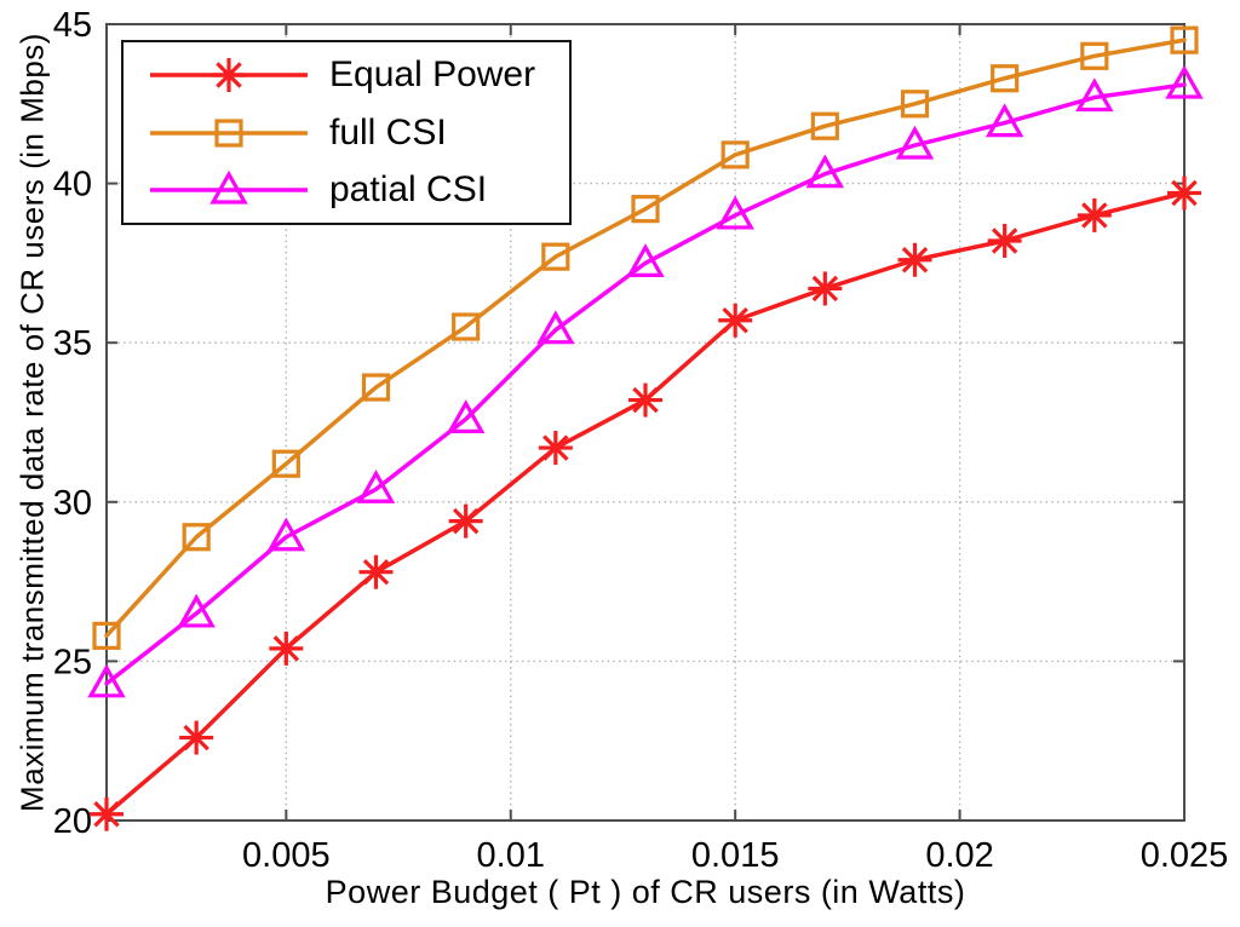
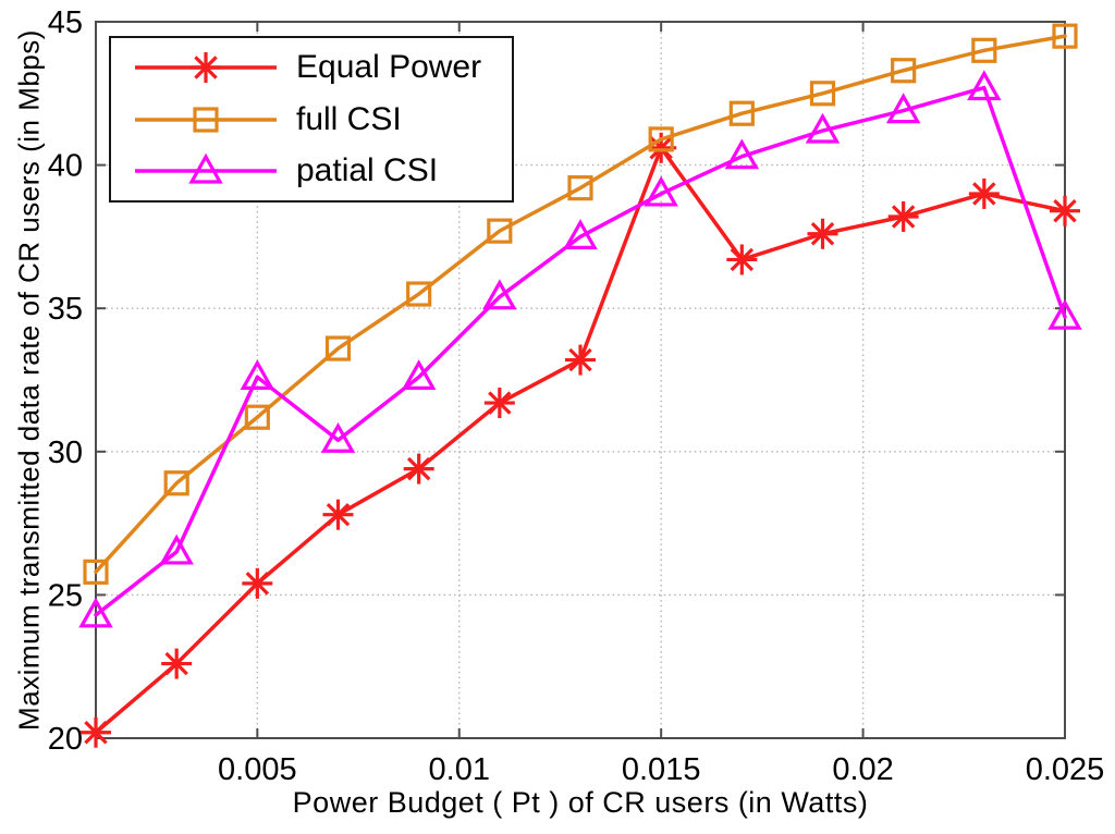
patial CSI/0.005: 28.9 -> 32.6
Equal Power/0.015: 35.7 -> 40.6
Equal Power/0.025: 39.7 -> 38.4
patial CSI/0.025: 43.1 -> 34.7
